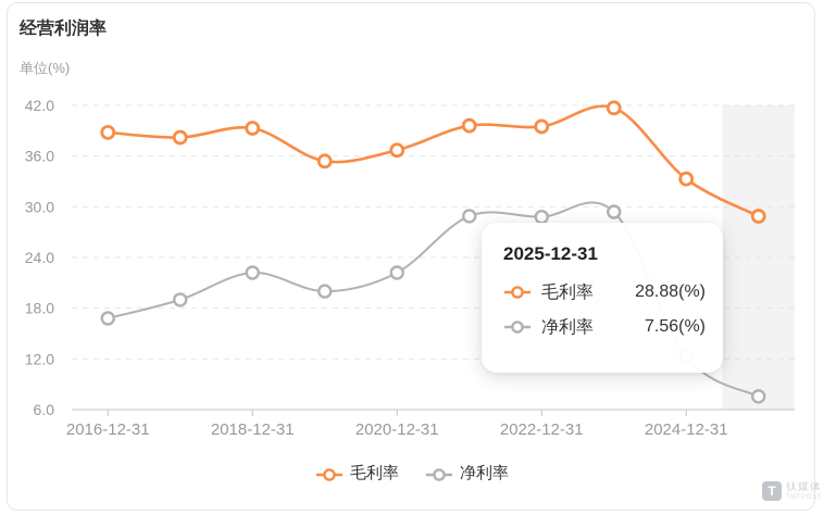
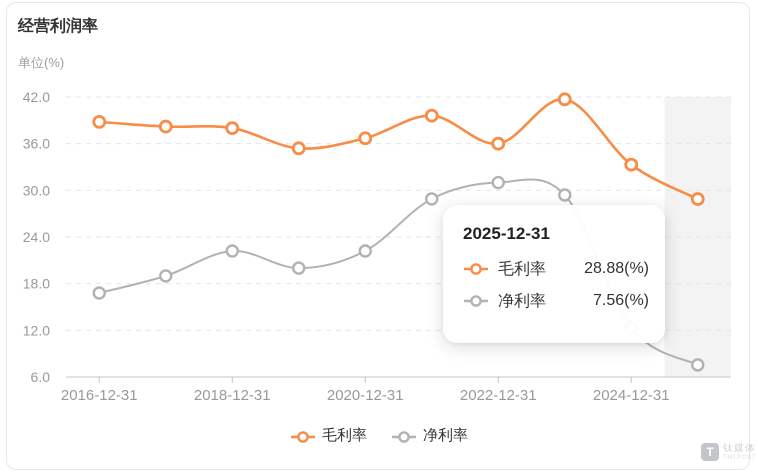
毛利率/2018-12-31: 39 -> 38
毛利率/2022-12-31: 40 -> 36
净利率/2022-12-31: 29 -> 31
